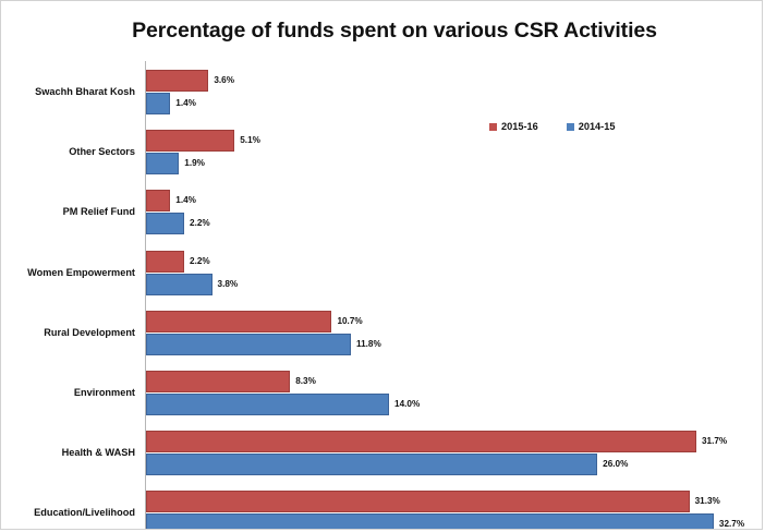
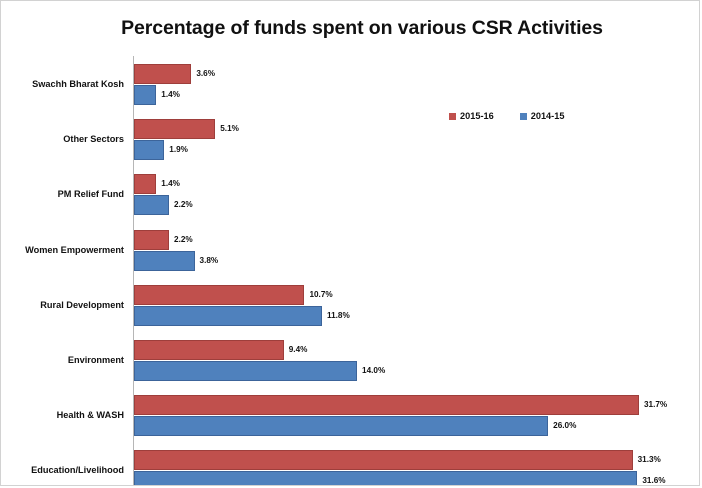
2015-16/Environment: 8.3% -> 9.4%
2014-15/Education/Livelihood: 32.7% -> 31.6%
